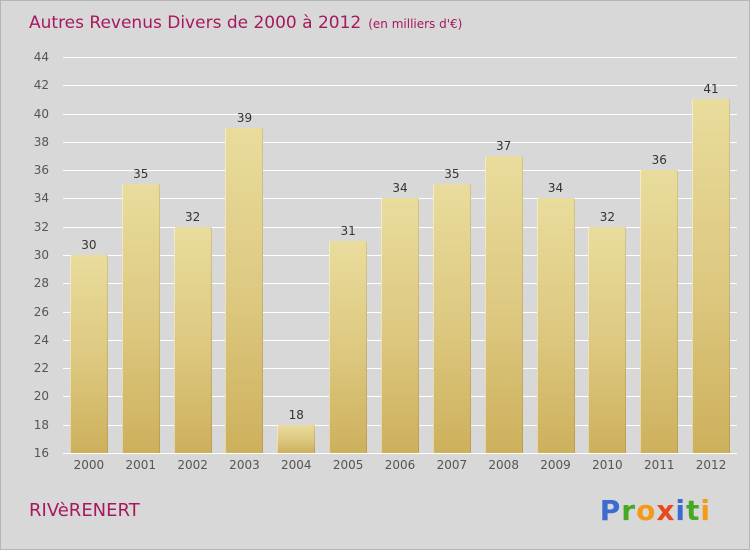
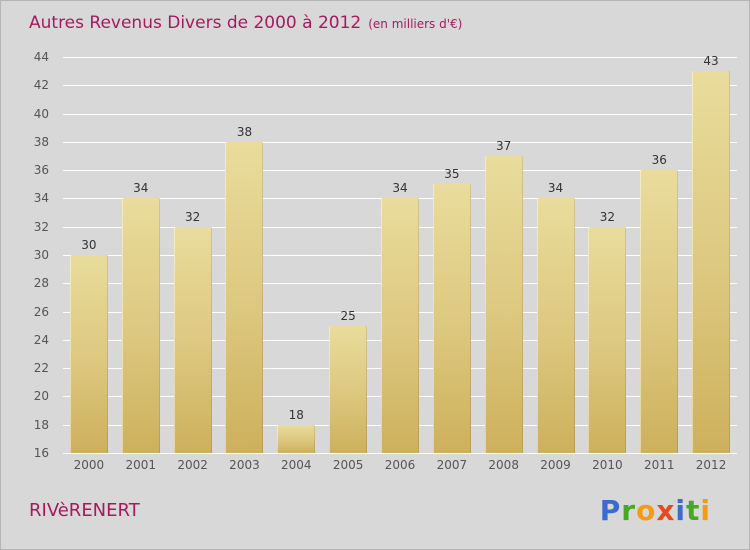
2001: 35 -> 34
2003: 39 -> 38
2005: 31 -> 25
2012: 41 -> 43
